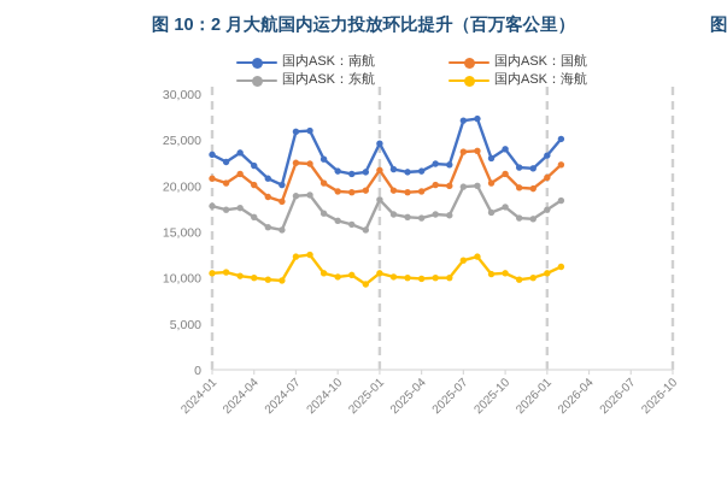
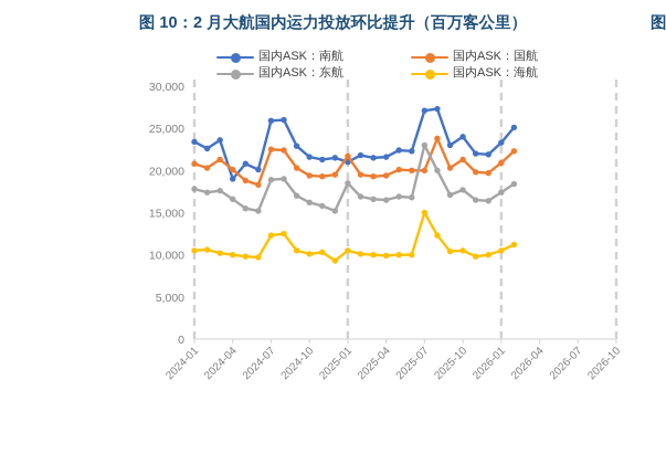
国内ASK：南航/2024-04: 22000 -> 19000
国内ASK：南航/2025-01: 25000 -> 21000
国内ASK：国航/2025-07: 24000 -> 20000
国内ASK：东航/2025-07: 20000 -> 23000
国内ASK：海航/2025-07: 12000 -> 15000
